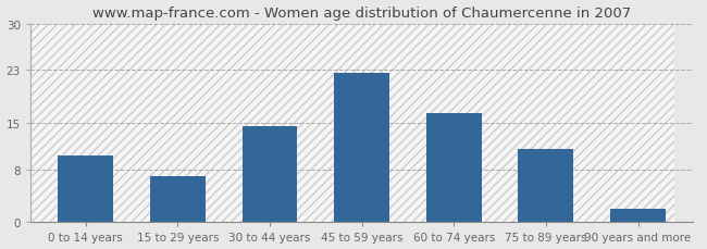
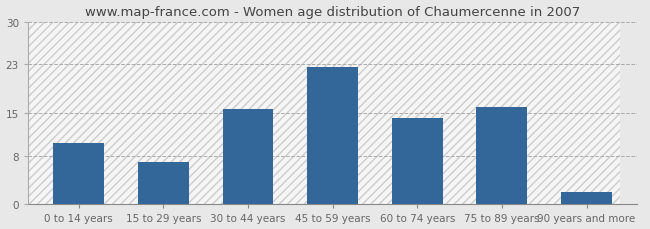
30 to 44 years: 14.5 -> 15.6
60 to 74 years: 16.5 -> 14.2
75 to 89 years: 11.0 -> 16.0
